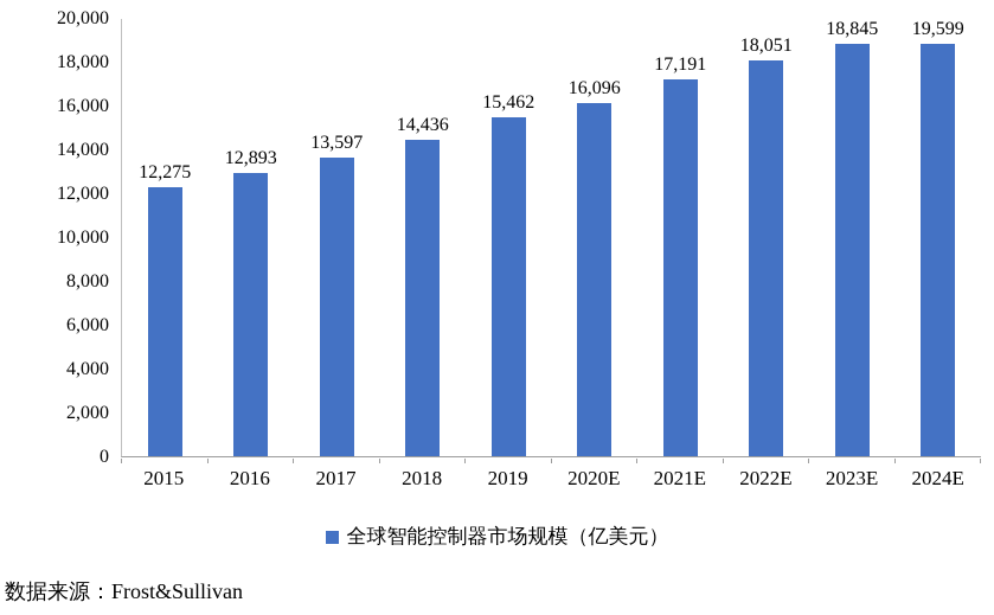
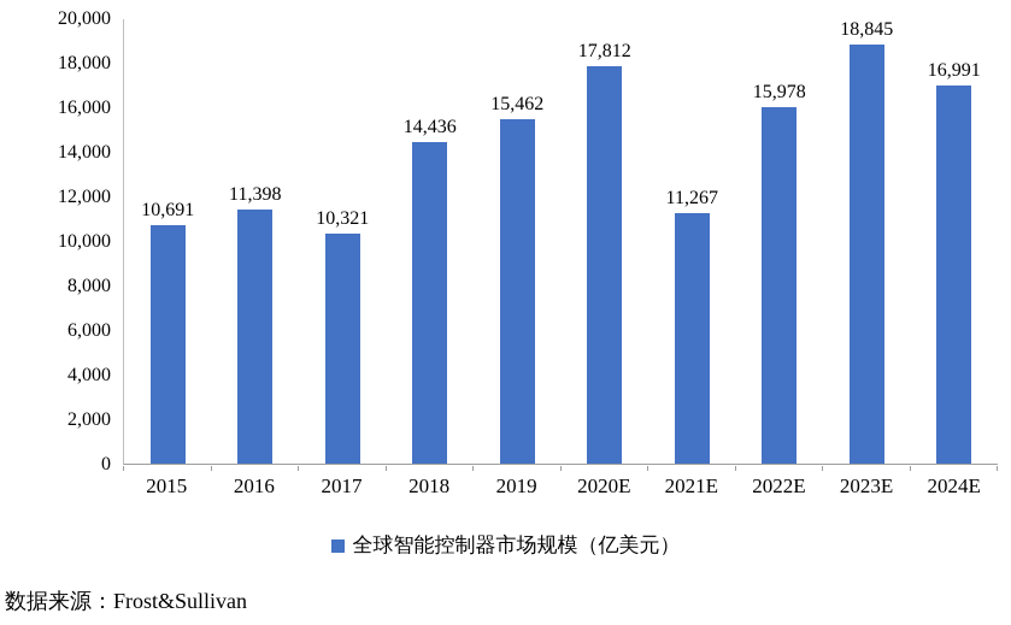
2015: 12,275 -> 10,691
2016: 12,893 -> 11,398
2017: 13,597 -> 10,321
2020E: 16,096 -> 17,812
2021E: 17,191 -> 11,267
2022E: 18,051 -> 15,978
2024E: 19,599 -> 16,991
